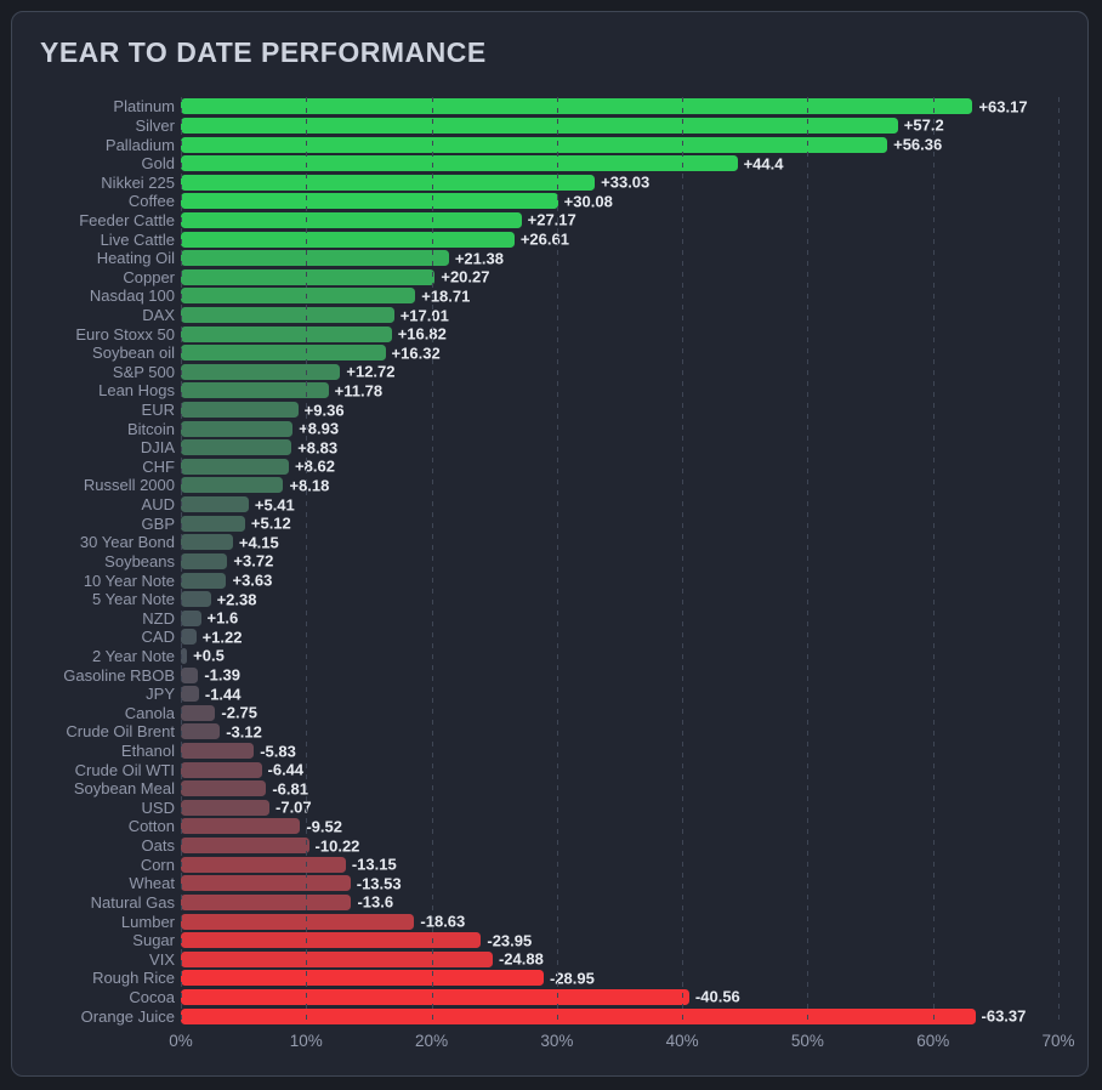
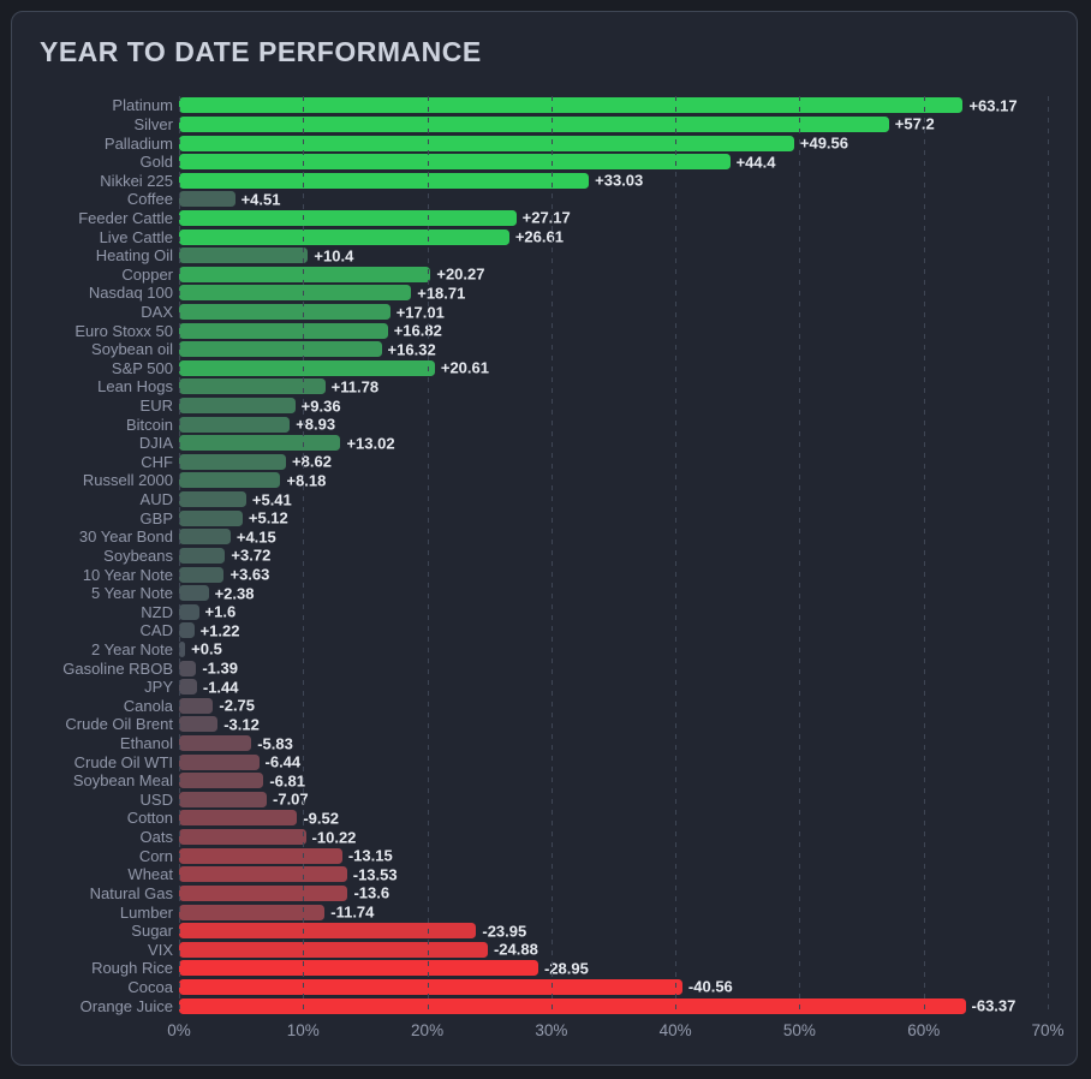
Palladium: +56.36 -> +49.56
Coffee: +30.08 -> +4.51
Heating Oil: +21.38 -> +10.4
S&P 500: +12.72 -> +20.61
DJIA: +8.83 -> +13.02
Lumber: -18.63 -> -11.74
